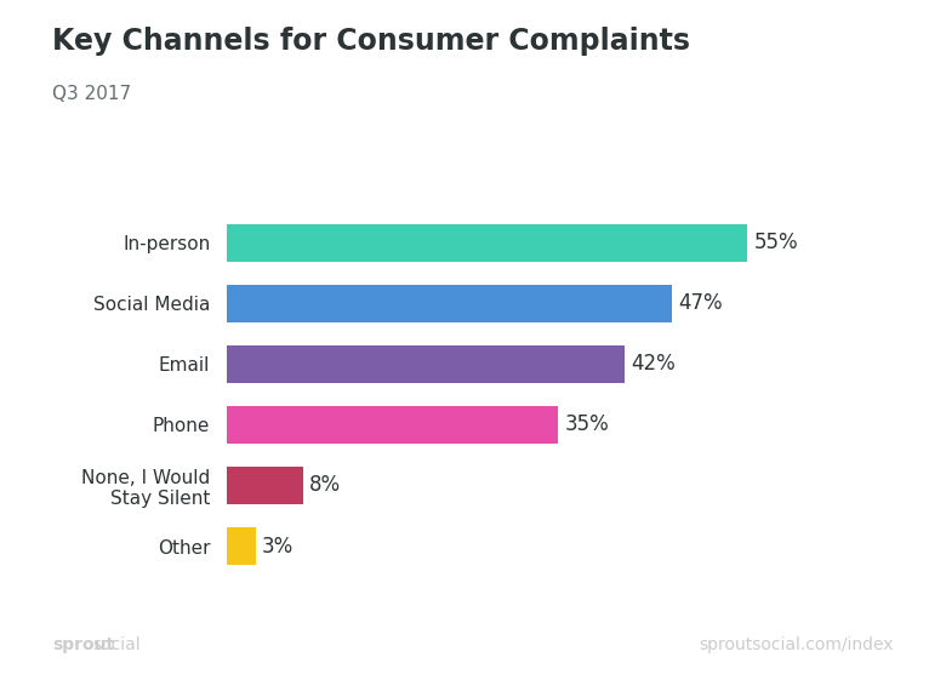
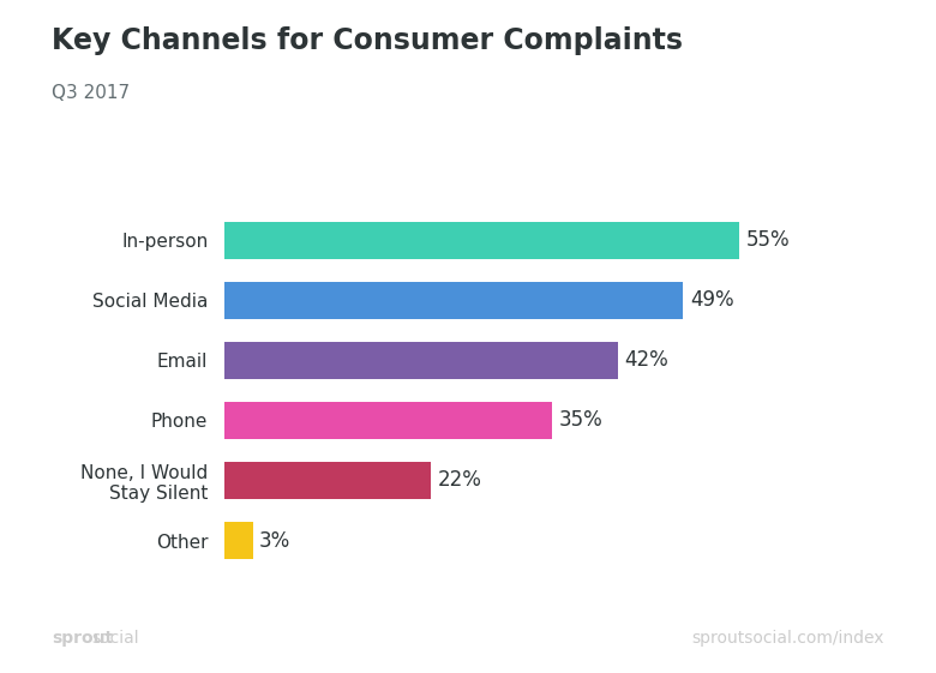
Social Media: 47% -> 49%
None, I Would Stay Silent: 8% -> 22%
